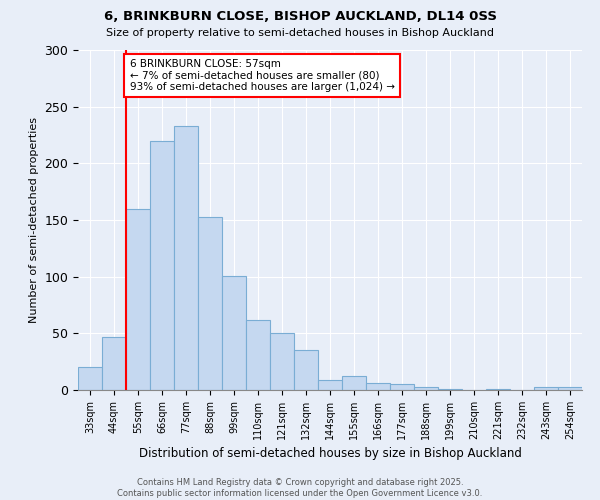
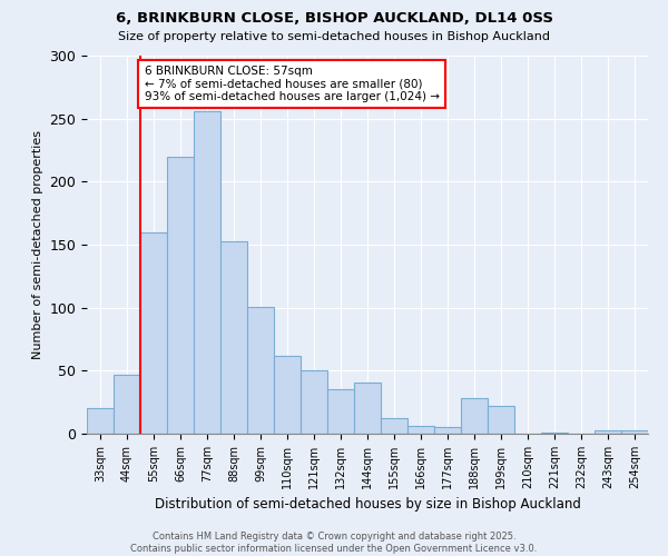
77sqm: 233 -> 256
144sqm: 9 -> 41
188sqm: 3 -> 28
199sqm: 1 -> 22
